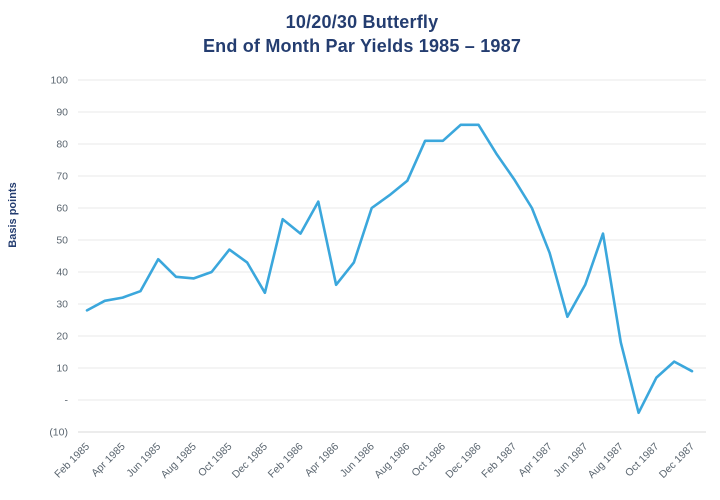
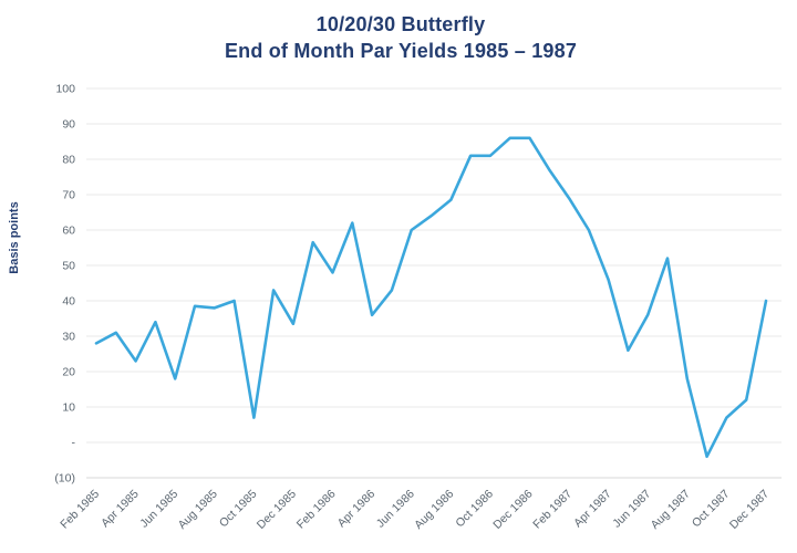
Apr 1985: 32 -> 23
Jun 1985: 44 -> 18
Oct 1985: 47 -> 7
Feb 1986: 52 -> 48
Dec 1987: 9 -> 40
